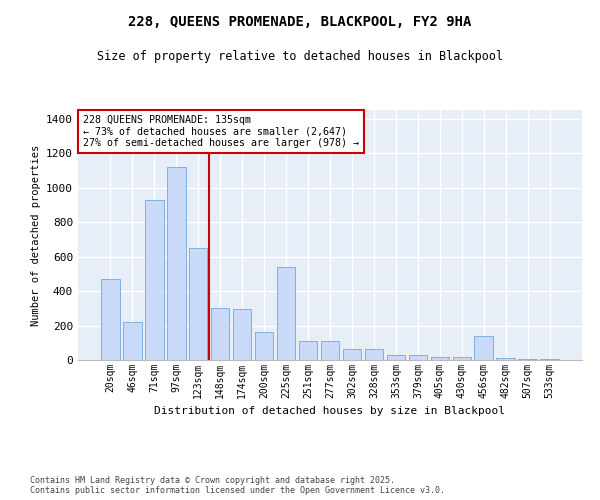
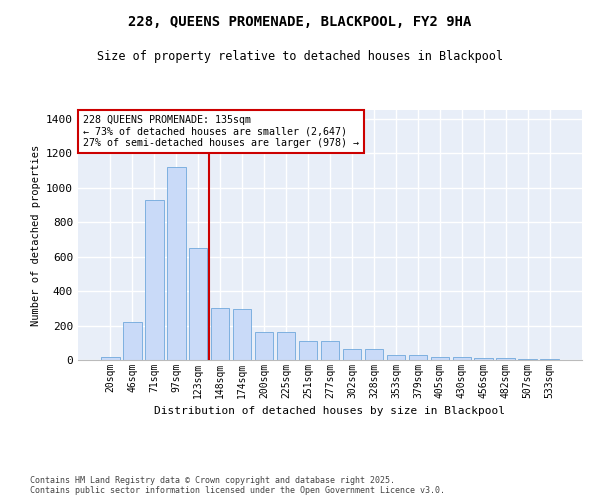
20sqm: 470 -> 20
225sqm: 540 -> 160
456sqm: 140 -> 10
